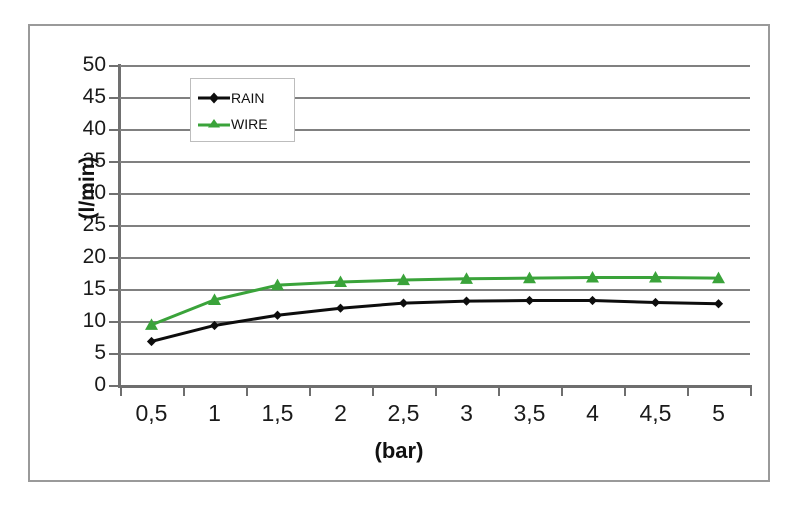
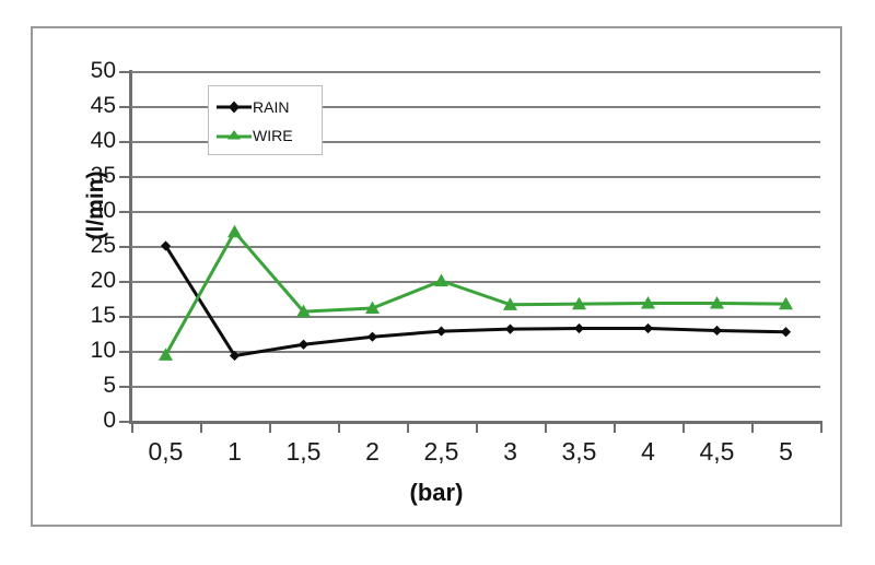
RAIN/0,5: 7 -> 25
WIRE/1: 13 -> 27
WIRE/2,5: 16 -> 20
